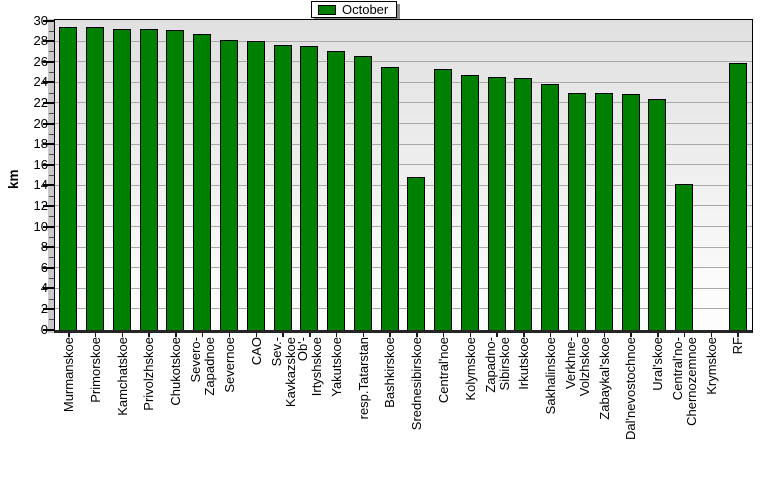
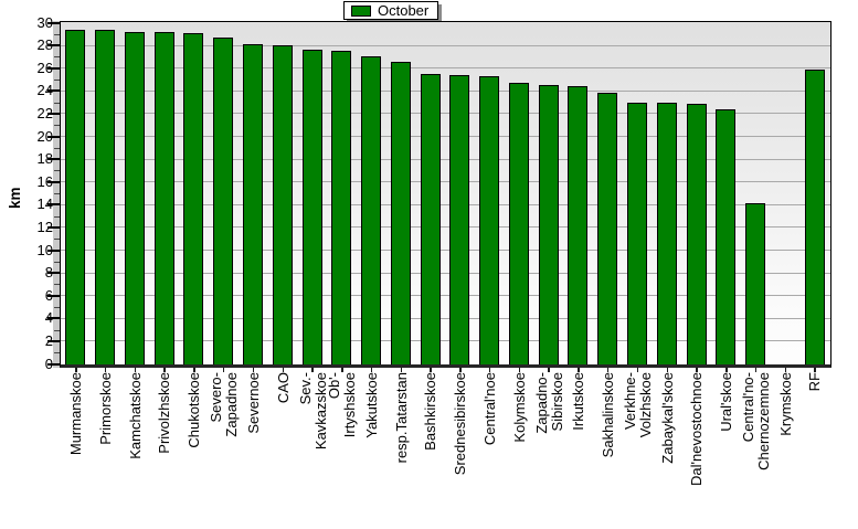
Srednesibirskoe: 14.9 -> 25.4
